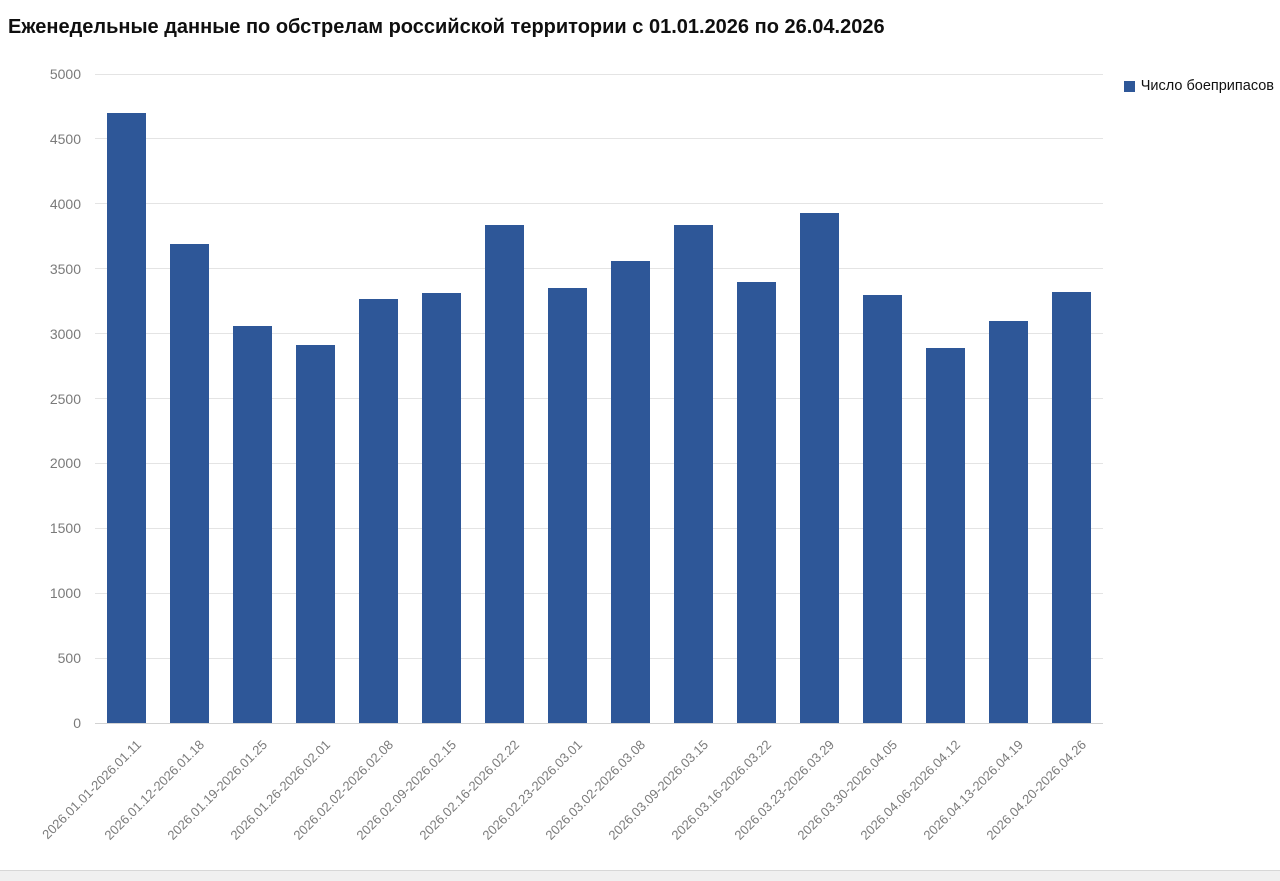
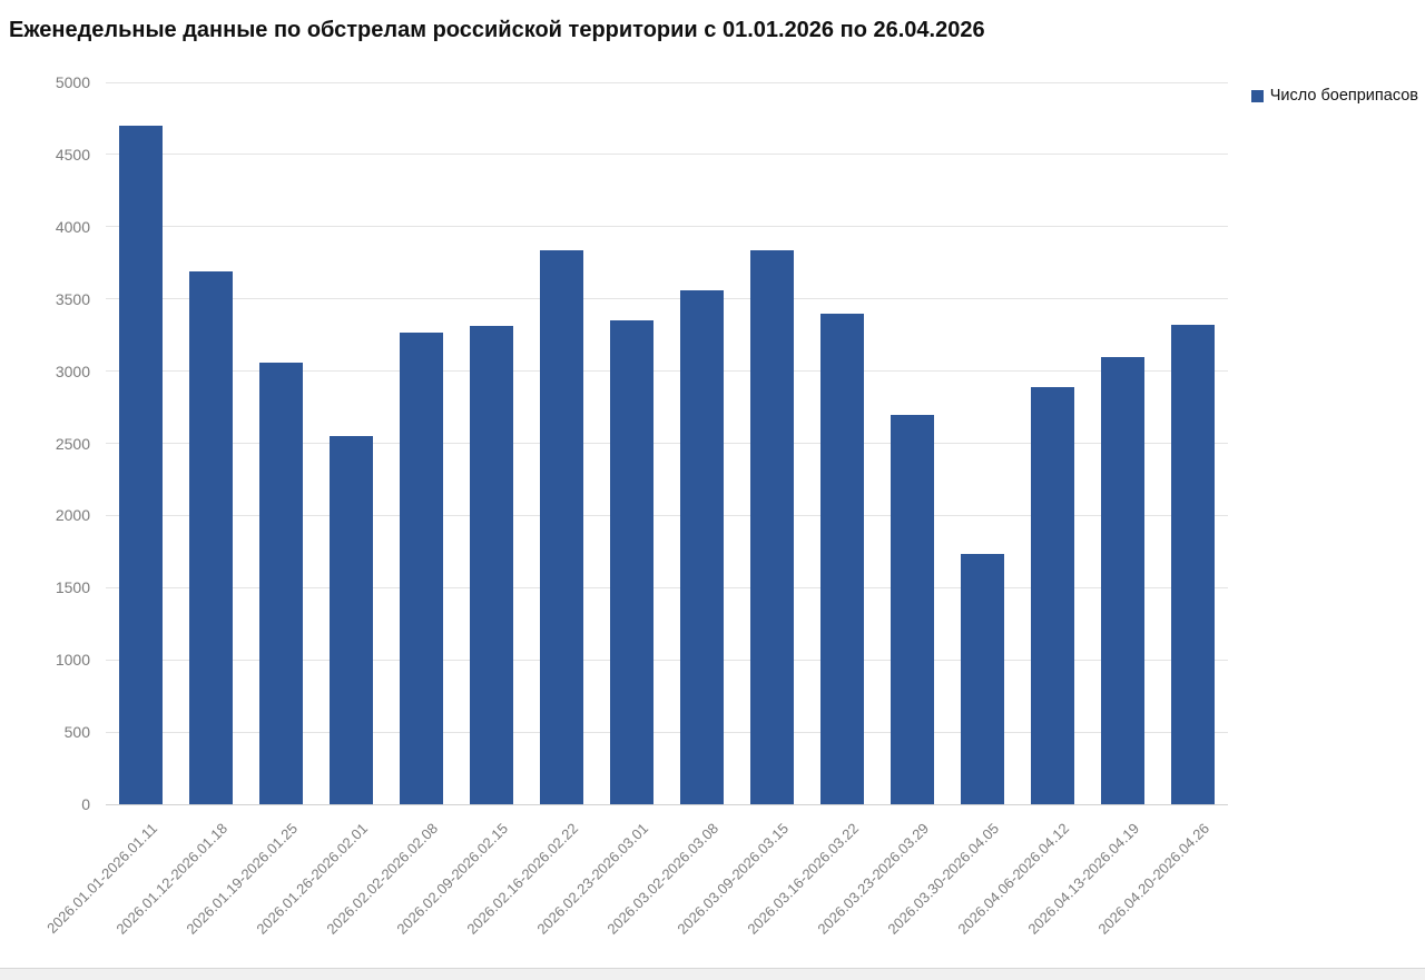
2026.01.26-2026.02.01: 2910 -> 2550
2026.03.23-2026.03.29: 3930 -> 2700
2026.03.30-2026.04.05: 3300 -> 1730
